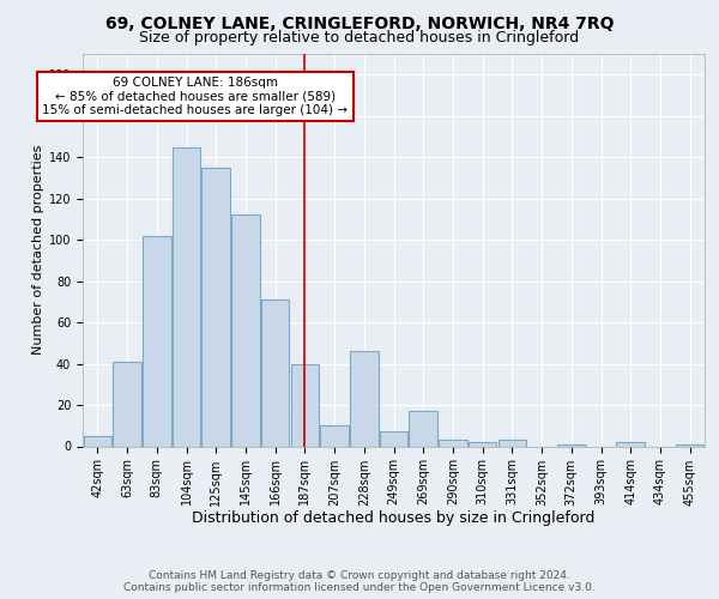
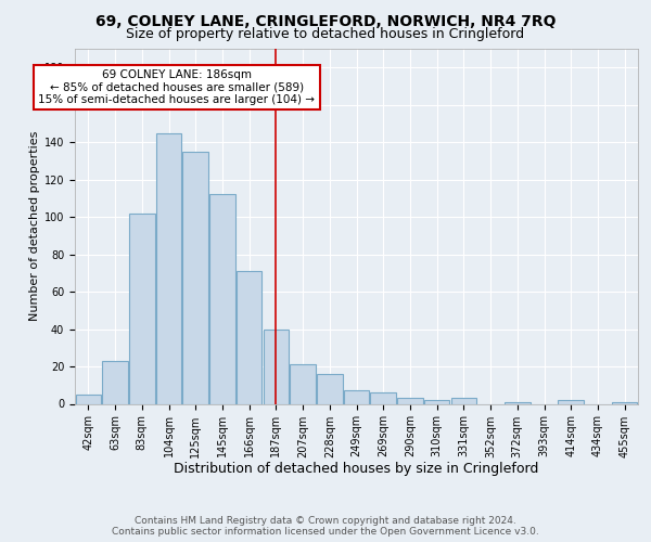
63sqm: 41 -> 23
207sqm: 10 -> 21
228sqm: 46 -> 16
269sqm: 17 -> 6
